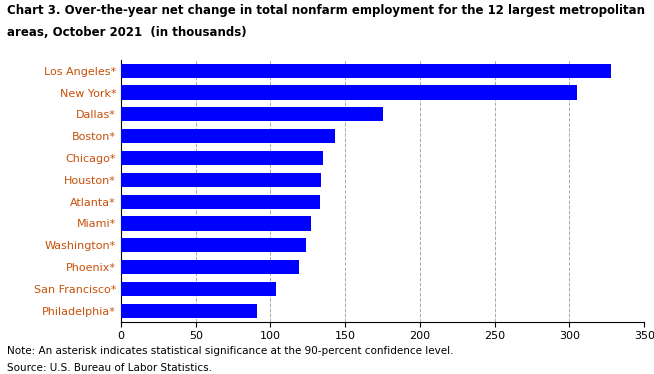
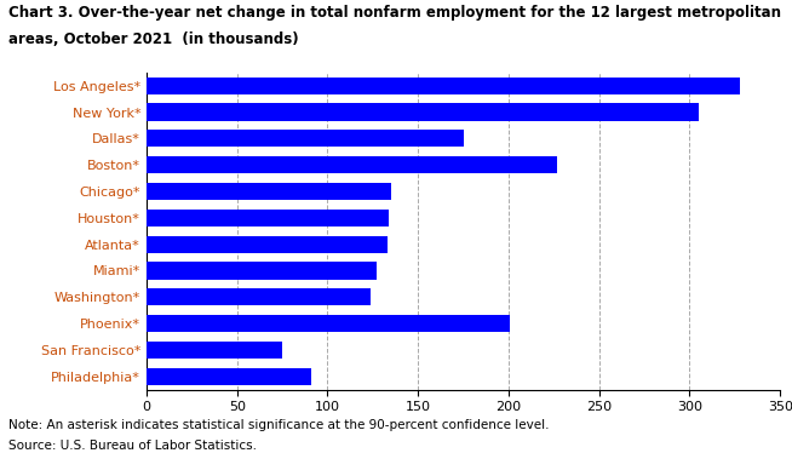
Boston*: 143 -> 227
Phoenix*: 119 -> 201
San Francisco*: 104 -> 75
